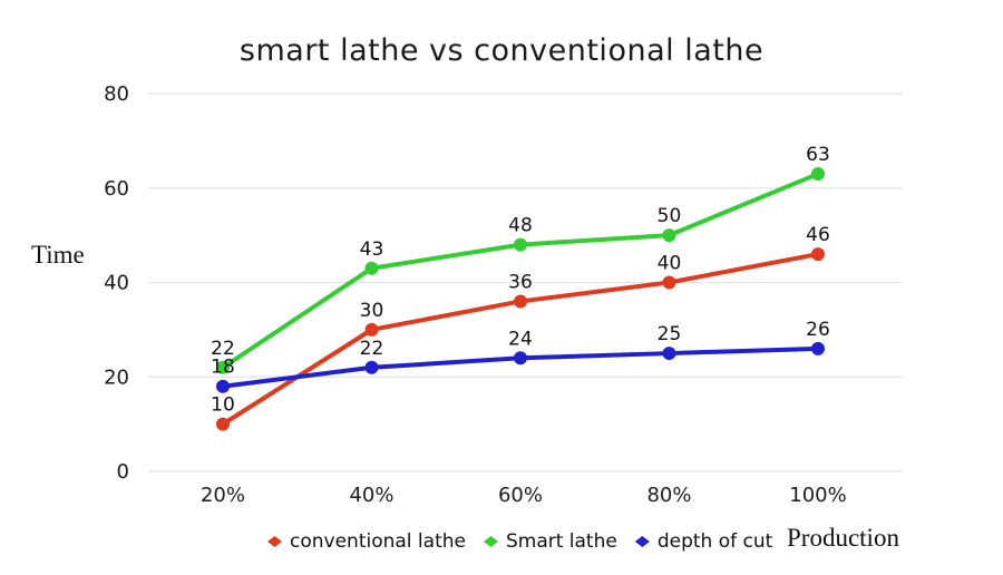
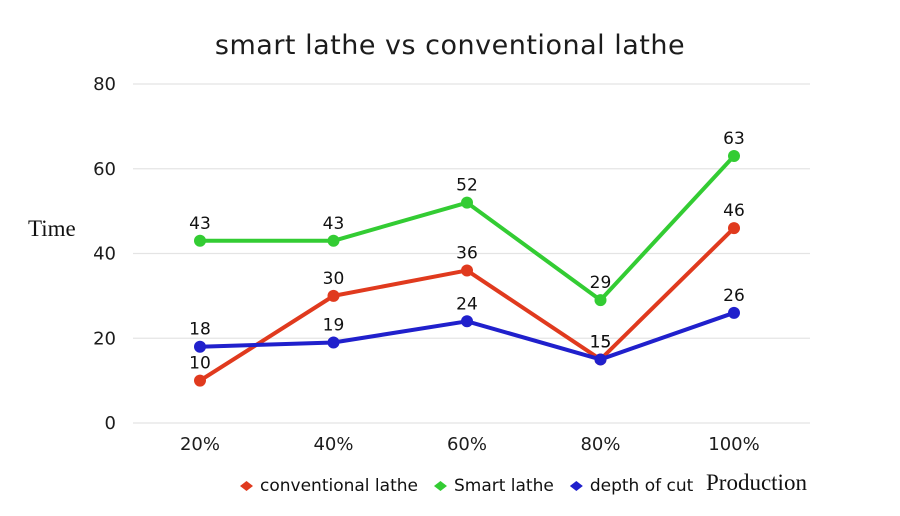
Smart lathe/20%: 22 -> 43
depth of cut/40%: 22 -> 19
Smart lathe/60%: 48 -> 52
conventional lathe/80%: 40 -> 15
Smart lathe/80%: 50 -> 29
depth of cut/80%: 25 -> 15
